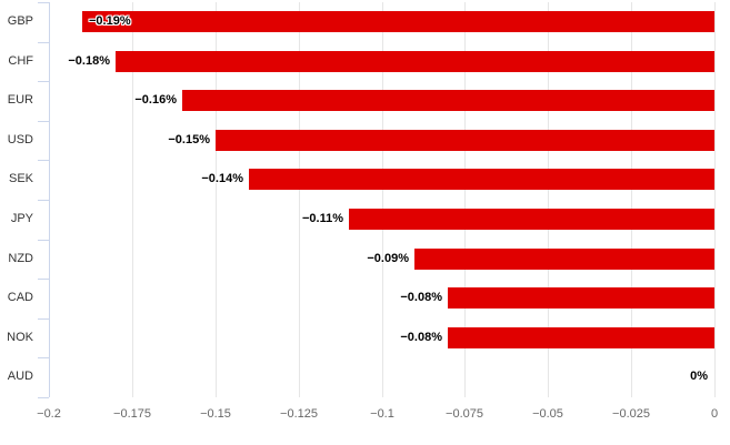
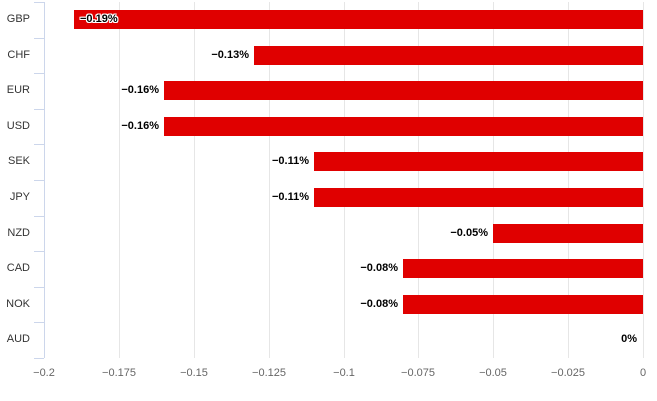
CHF: −0.18% -> −0.13%
USD: −0.15% -> −0.16%
SEK: −0.14% -> −0.11%
NZD: −0.09% -> −0.05%
